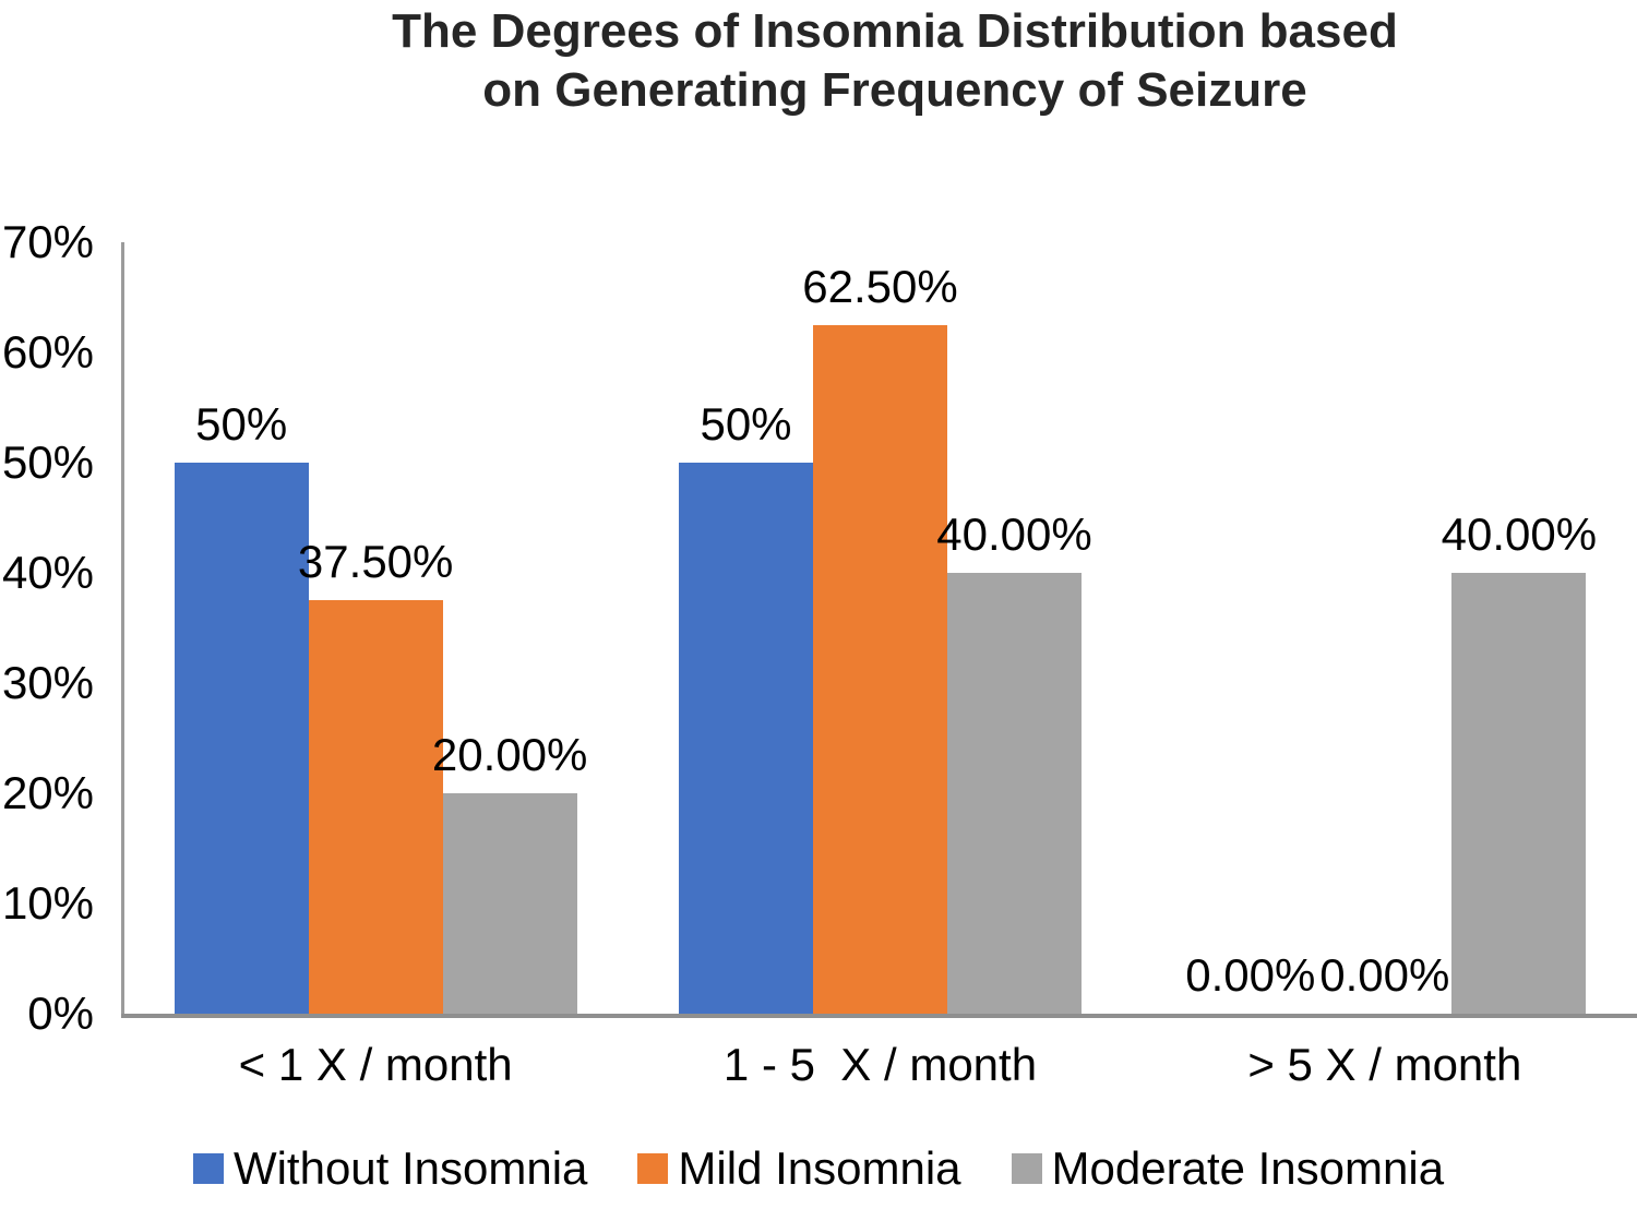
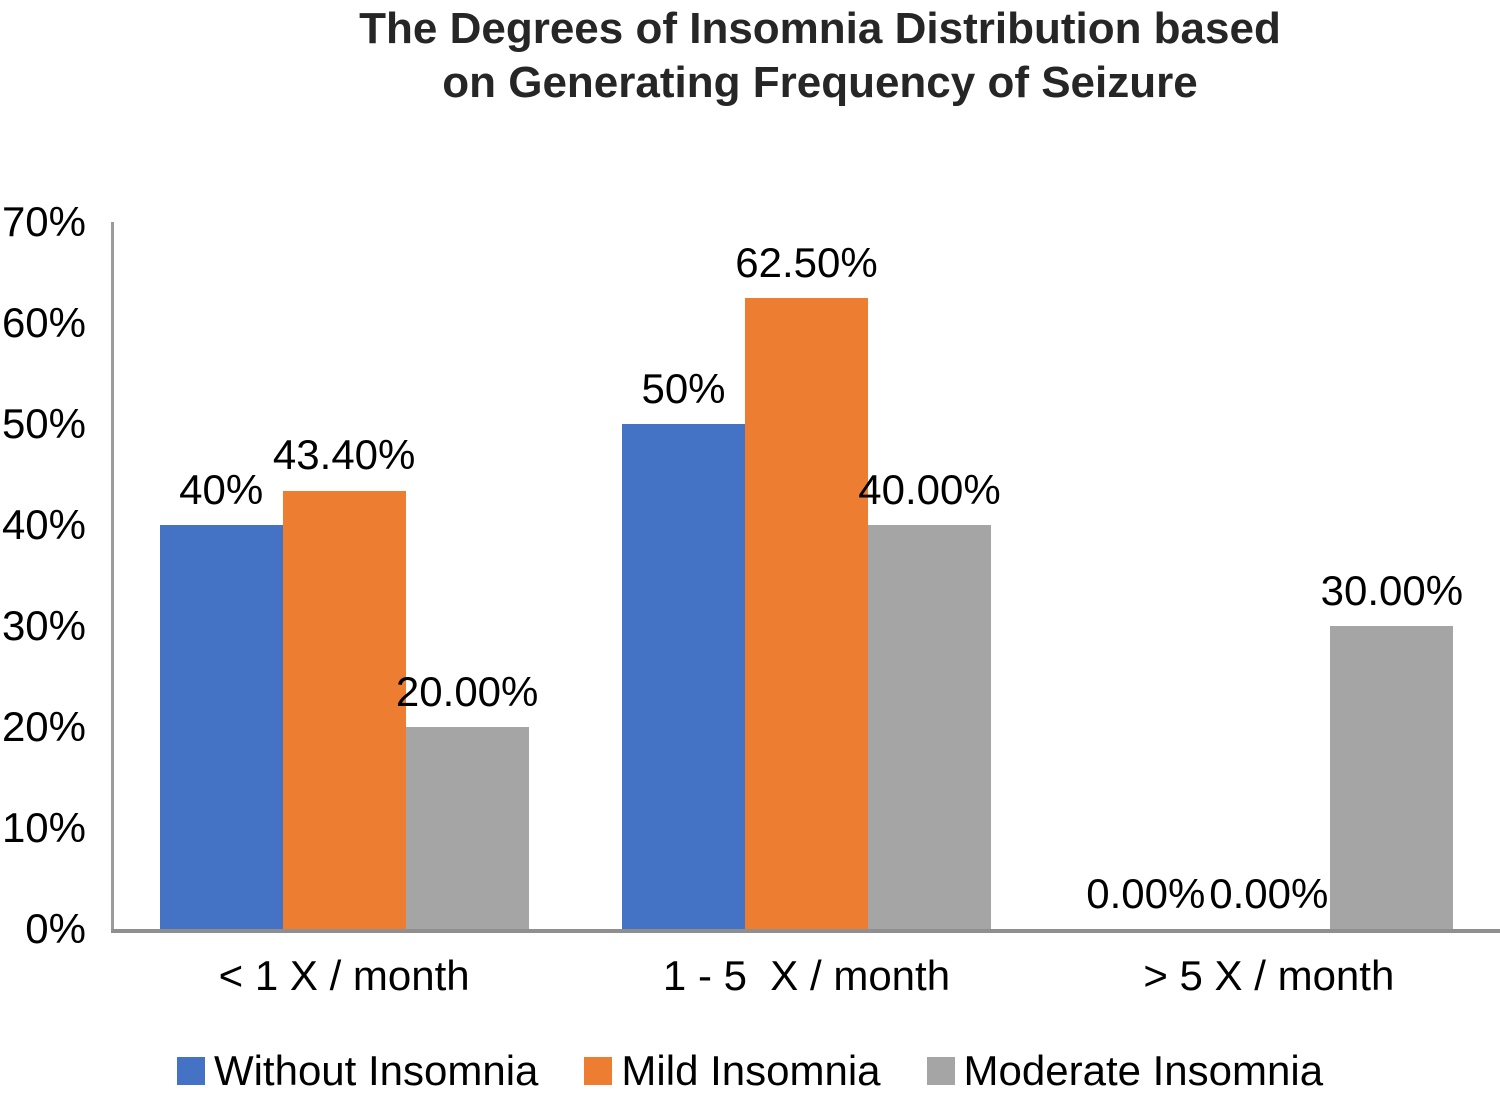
Without Insomnia/< 1 X / month: 50% -> 40%
Mild Insomnia/< 1 X / month: 37.50% -> 43.40%
Moderate Insomnia/> 5 X / month: 40.00% -> 30.00%
